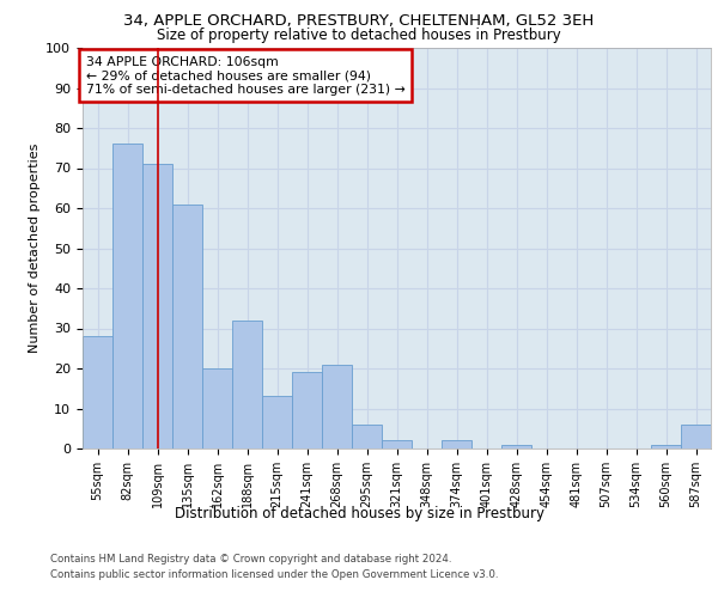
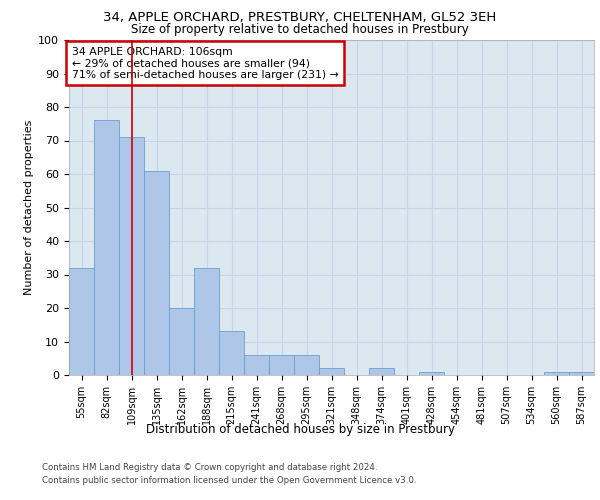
55sqm: 28 -> 32
241sqm: 19 -> 6
268sqm: 21 -> 6
587sqm: 6 -> 1
